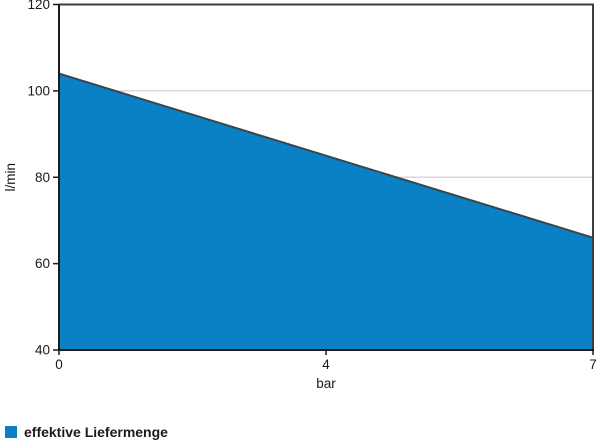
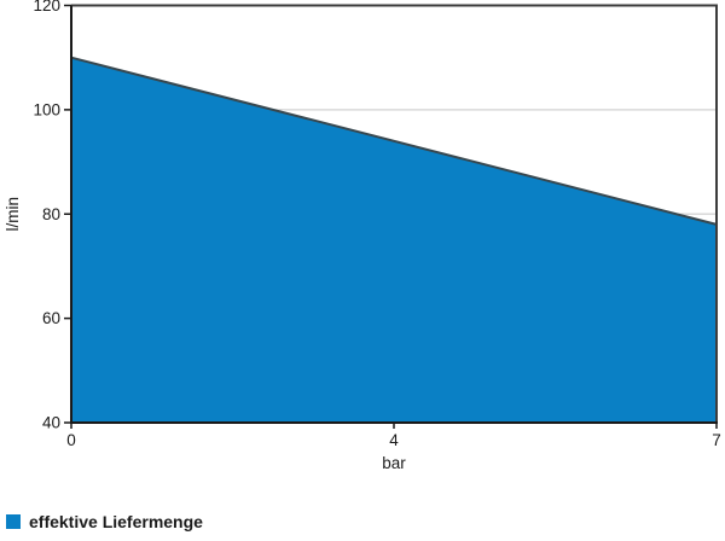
0: 104 -> 110
7: 66 -> 78
